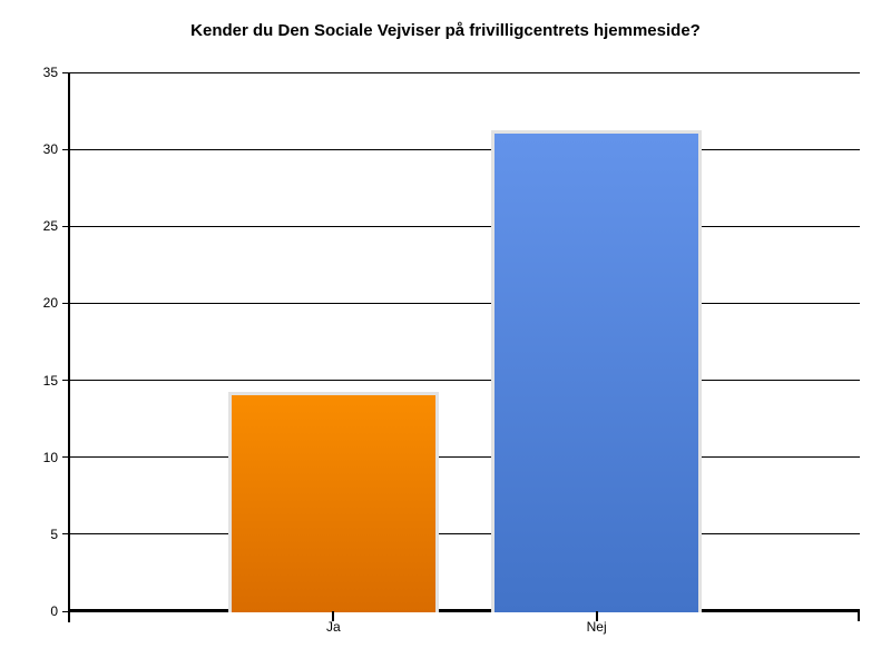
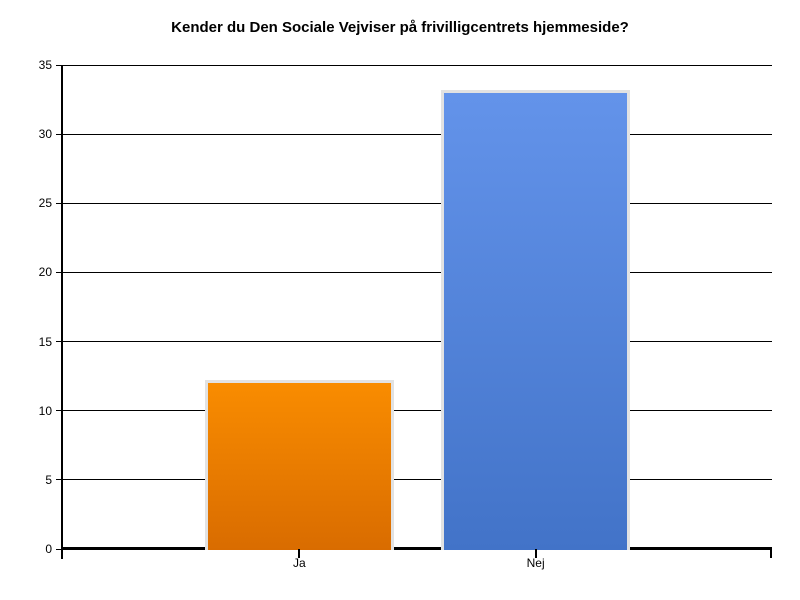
Ja: 14 -> 12
Nej: 31 -> 33
